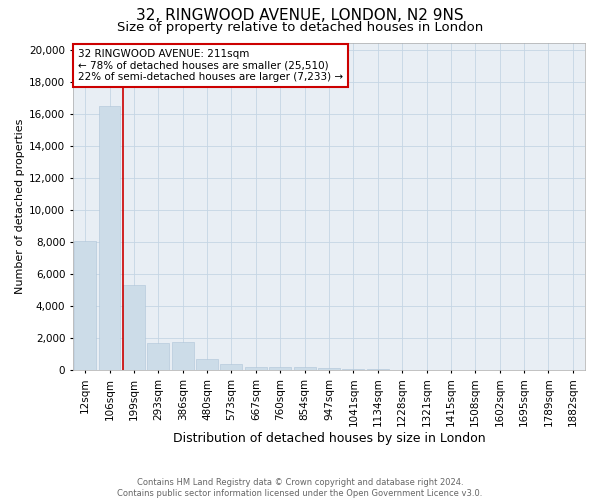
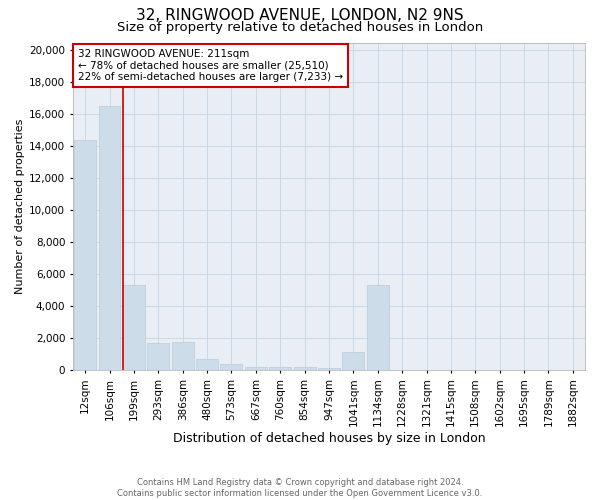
12sqm: 8,100 -> 14,400
1041sqm: 100 -> 1,100
1134sqm: 0 -> 5,300
